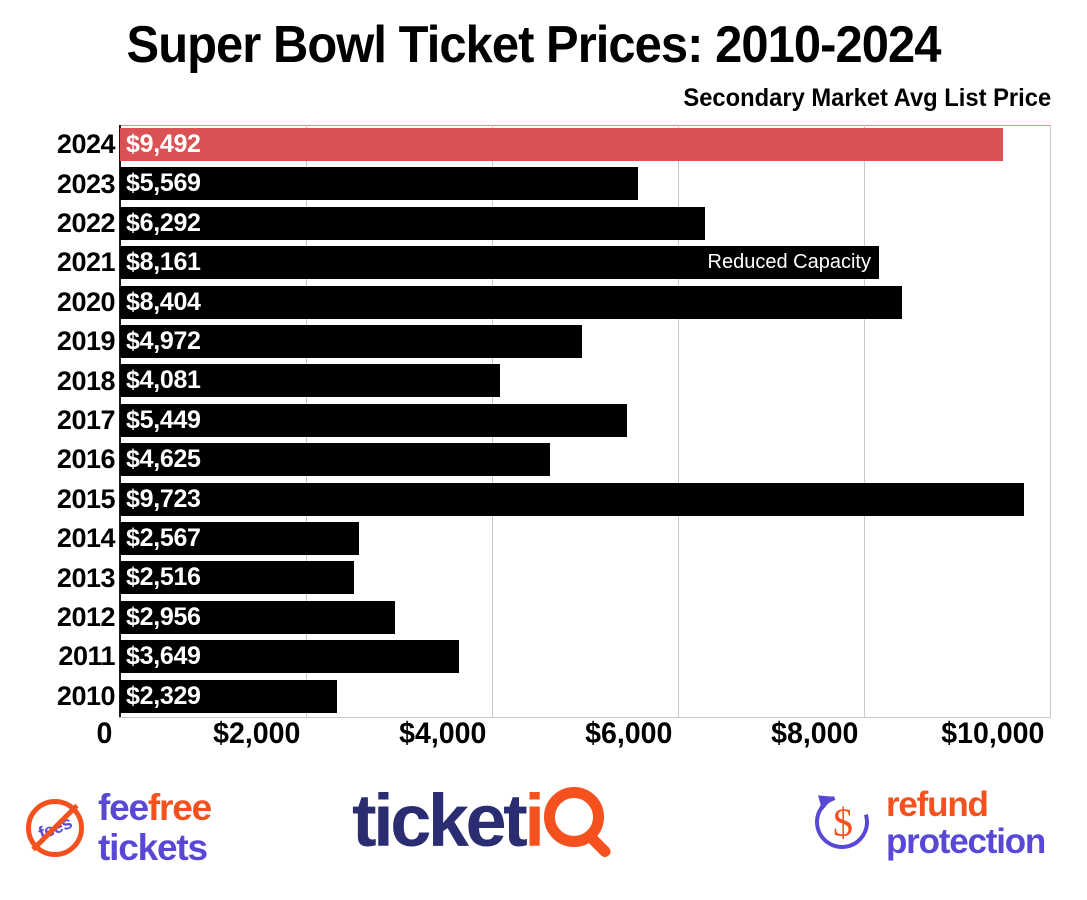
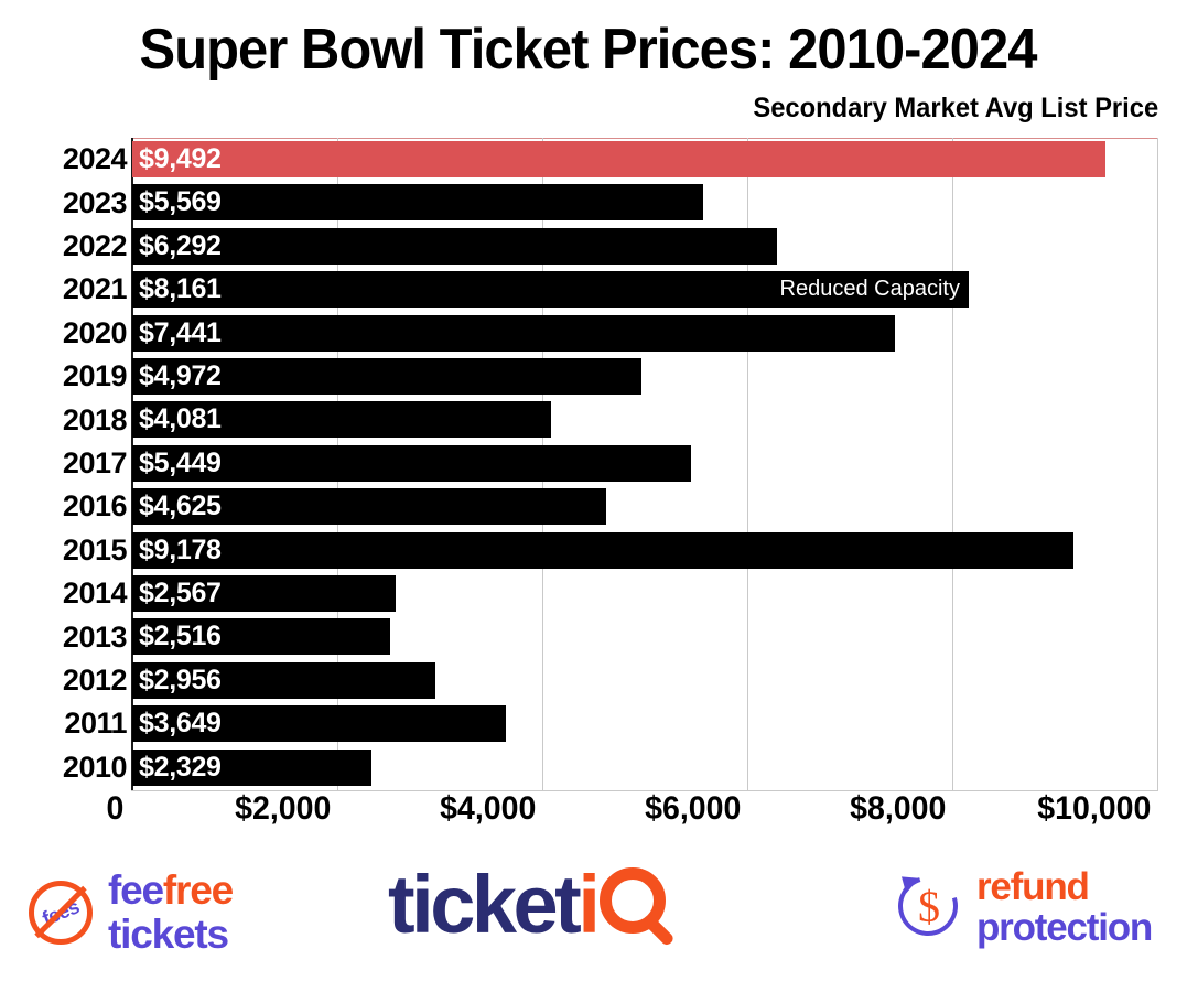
2020: $8,404 -> $7,441
2015: $9,723 -> $9,178
